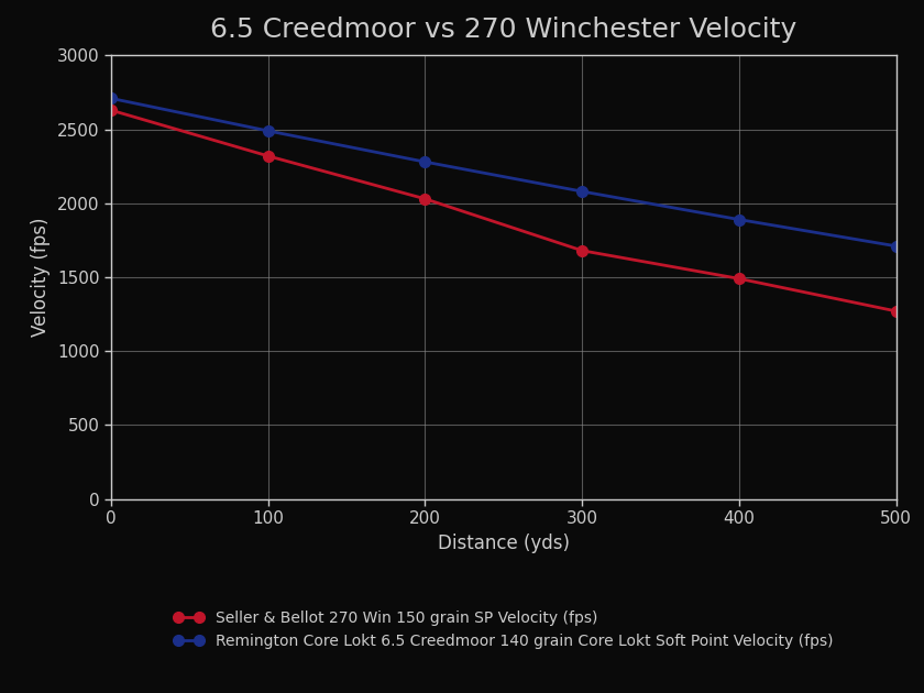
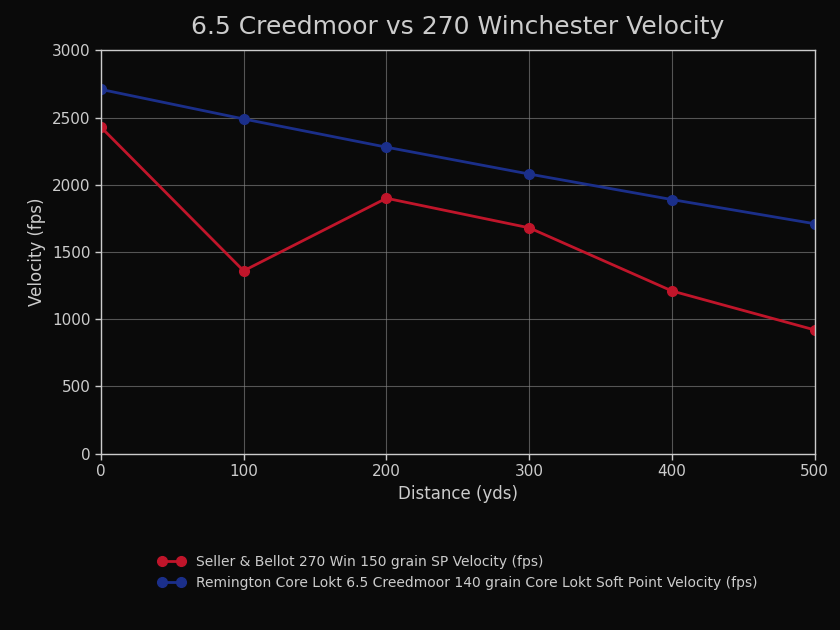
Seller & Bellot 270 Win 150 grain SP Velocity (fps)/0: 2630 -> 2430
Seller & Bellot 270 Win 150 grain SP Velocity (fps)/100: 2320 -> 1360
Seller & Bellot 270 Win 150 grain SP Velocity (fps)/200: 2030 -> 1900
Seller & Bellot 270 Win 150 grain SP Velocity (fps)/400: 1490 -> 1210
Seller & Bellot 270 Win 150 grain SP Velocity (fps)/500: 1270 -> 920
